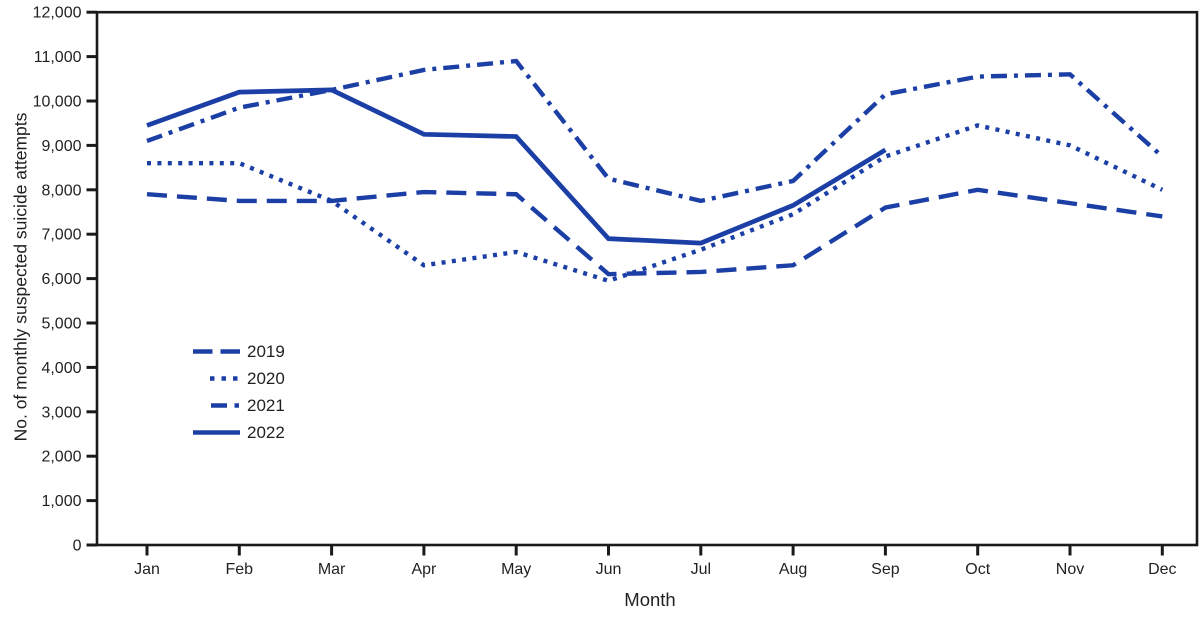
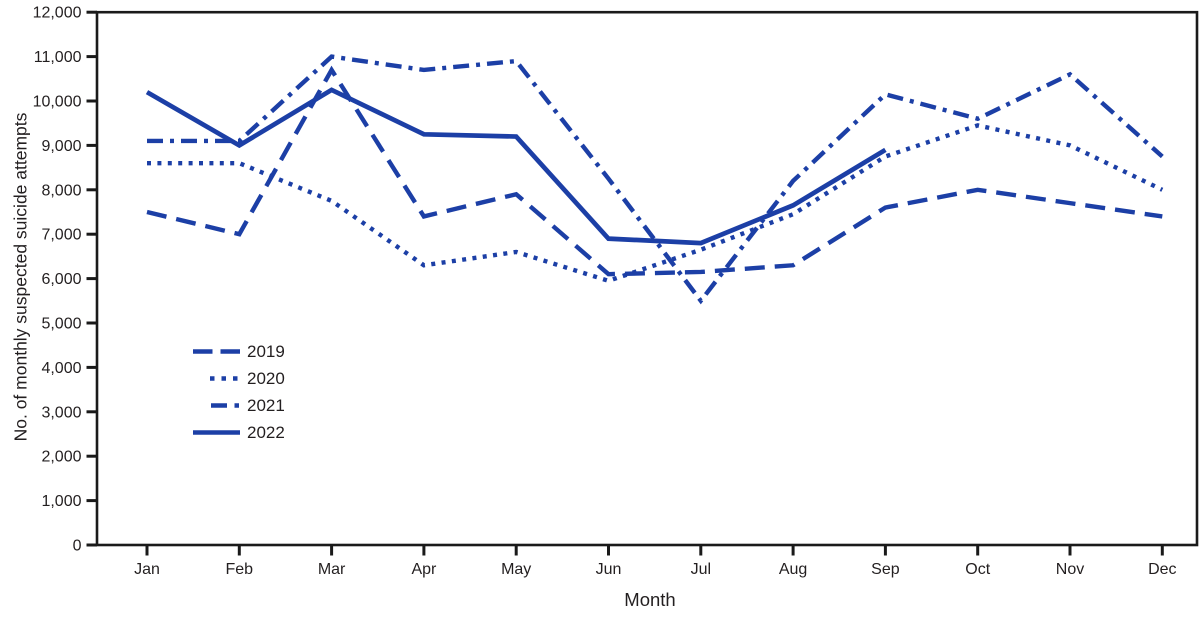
2019/Jan: 7900 -> 7500
2022/Jan: 9400 -> 10200
2019/Feb: 7800 -> 7000
2021/Feb: 9800 -> 9100
2022/Feb: 10200 -> 9000
2019/Mar: 7800 -> 10700
2021/Mar: 10200 -> 11000
2019/Apr: 8000 -> 7400
2021/Jul: 7800 -> 5500
2021/Oct: 10600 -> 9600
